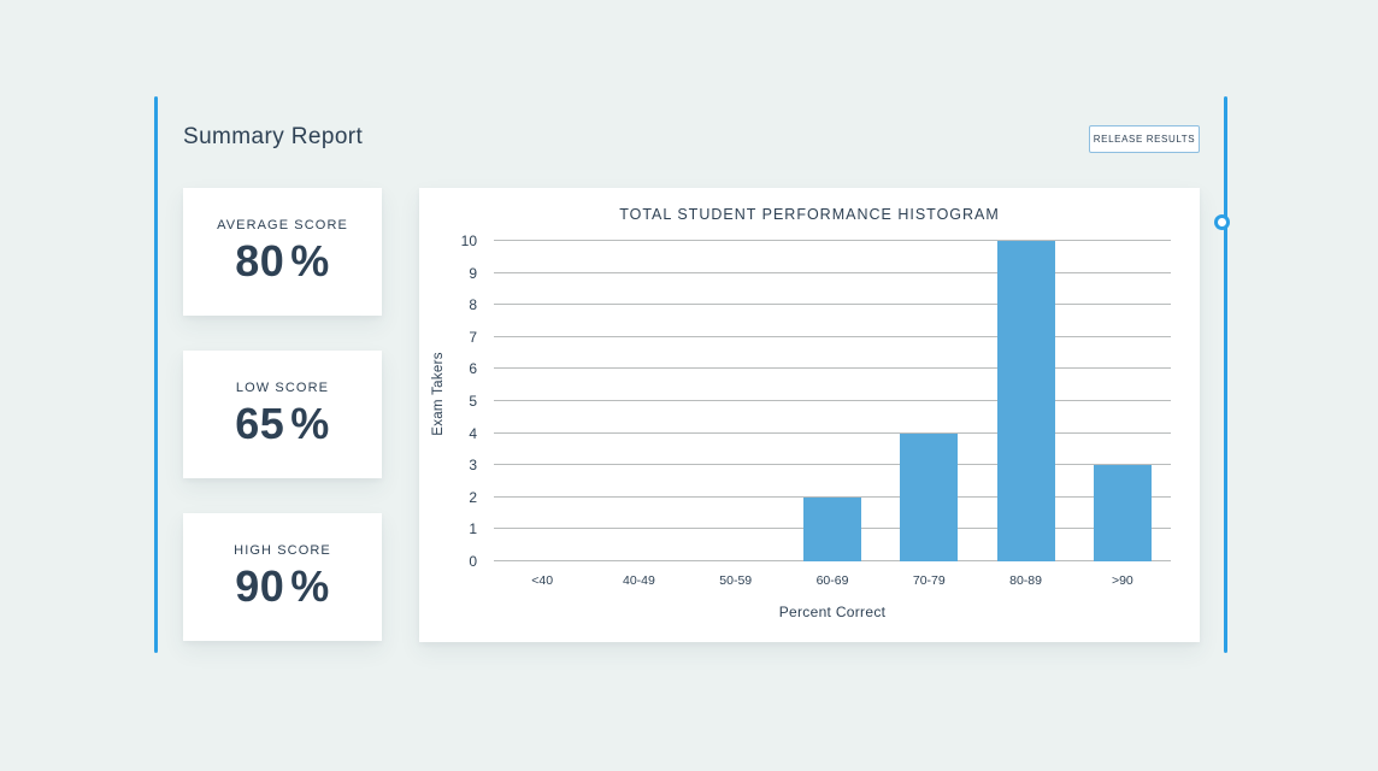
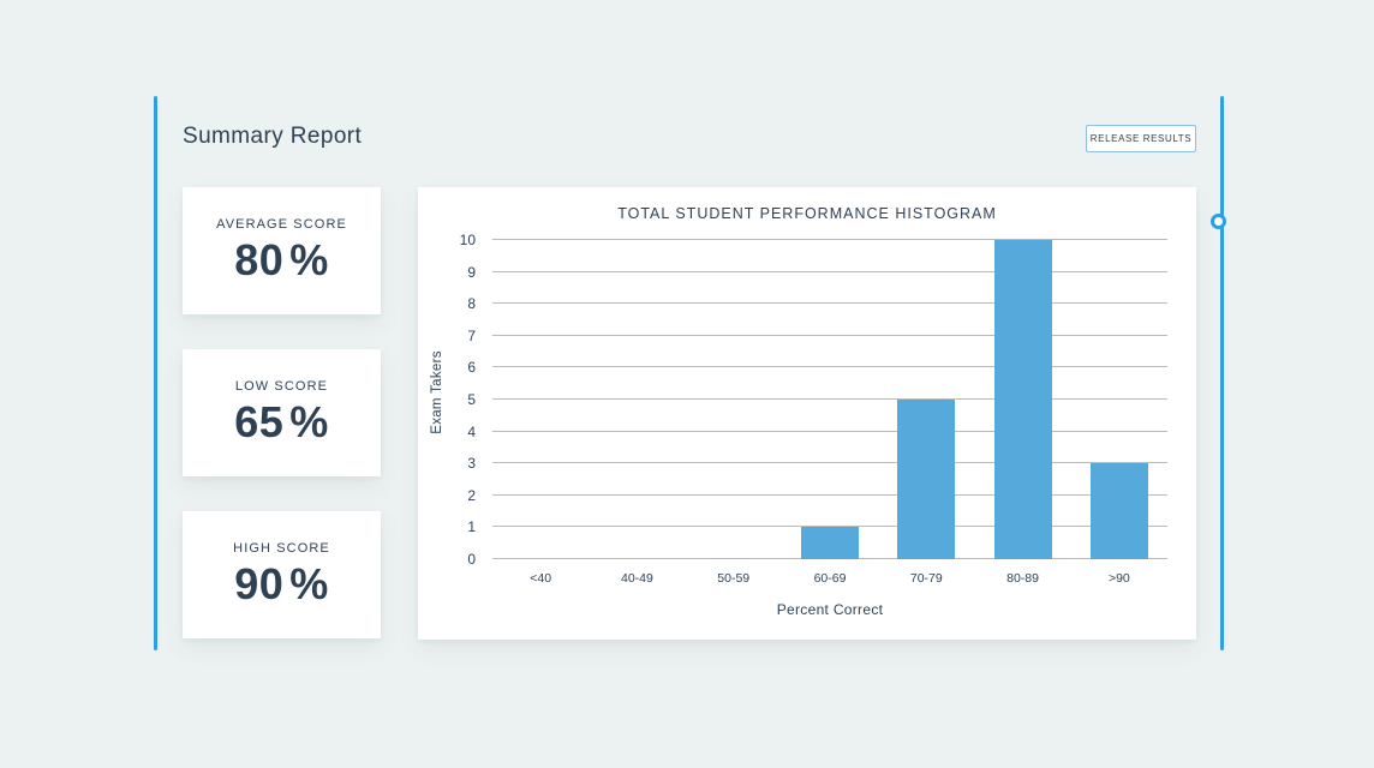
60-69: 2 -> 1
70-79: 4 -> 5
